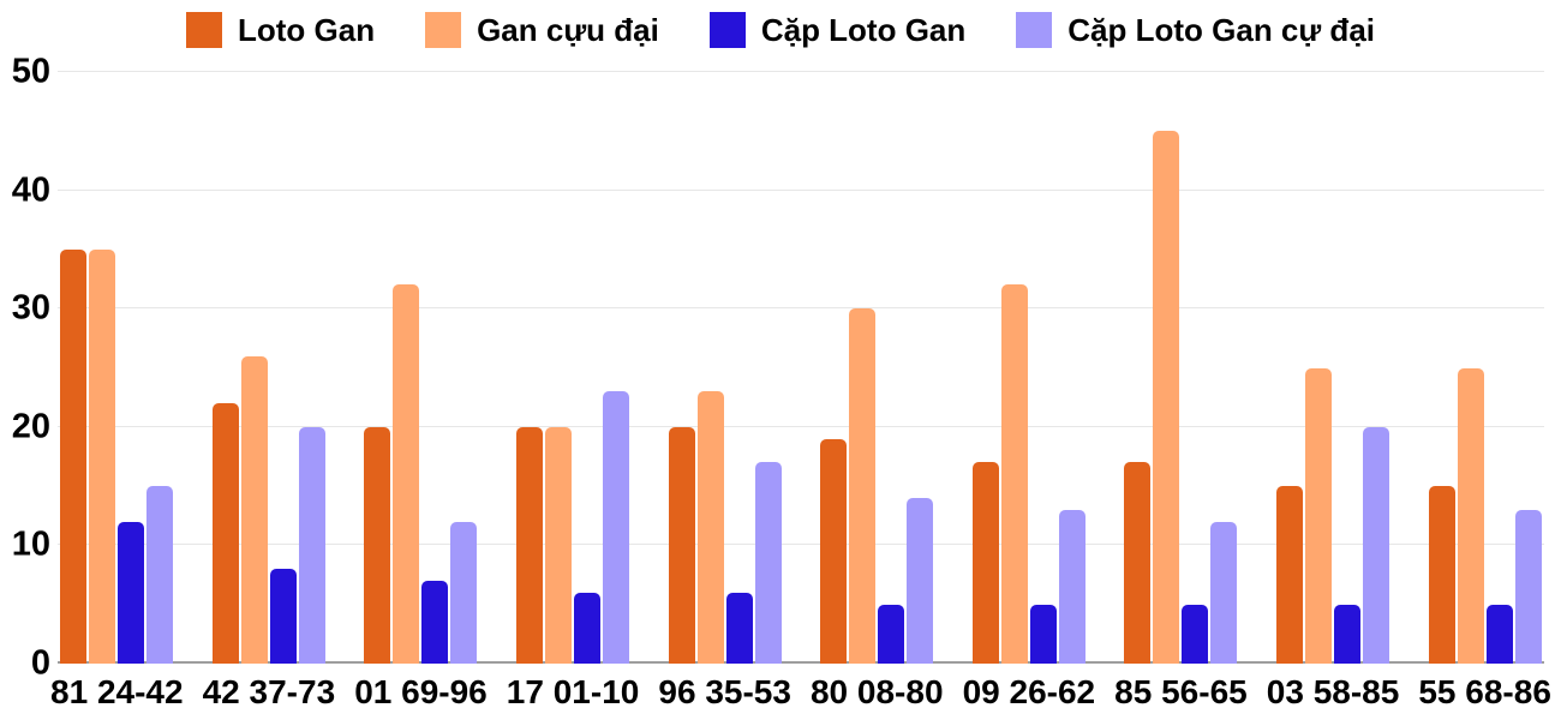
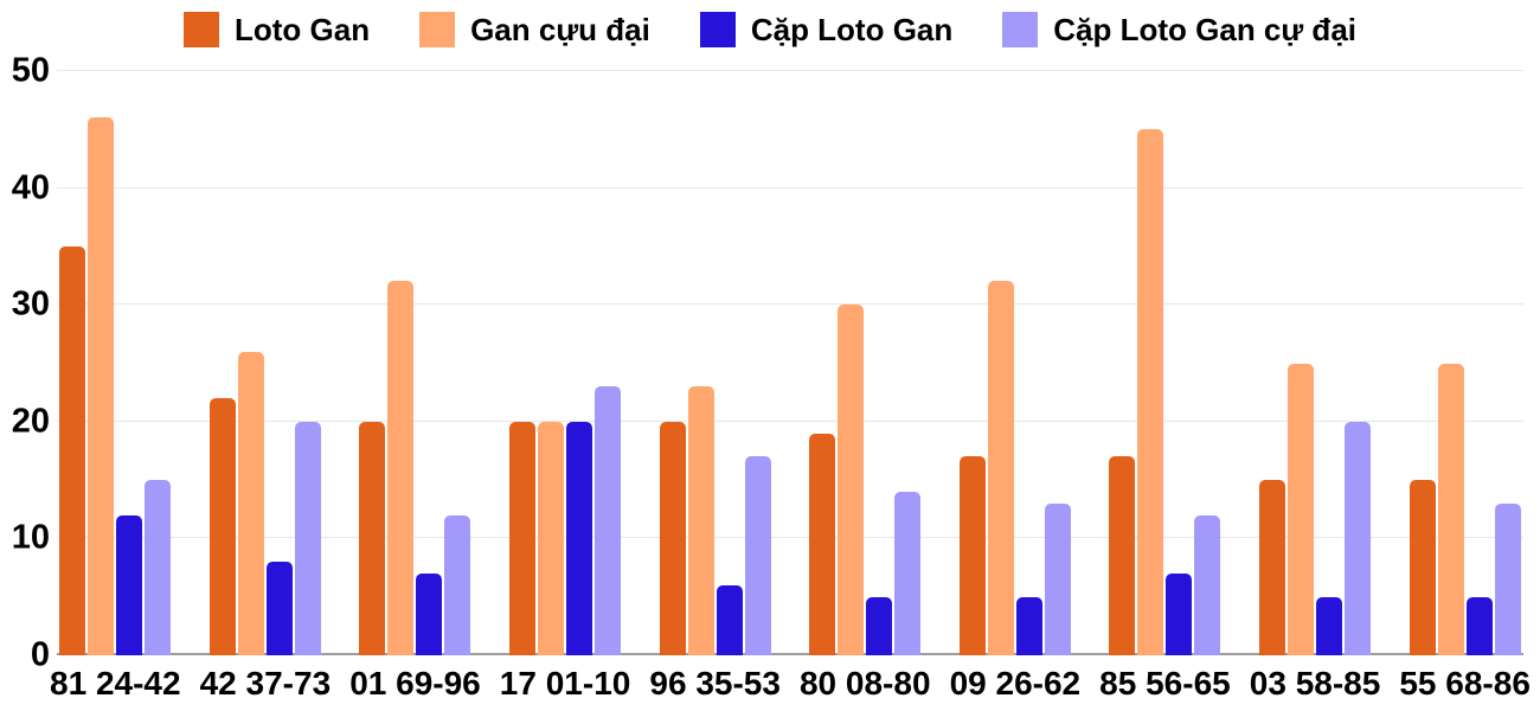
Gan cựu đại/81 24-42: 35 -> 46
Cặp Loto Gan/17 01-10: 6 -> 20
Cặp Loto Gan/85 56-65: 5 -> 7
